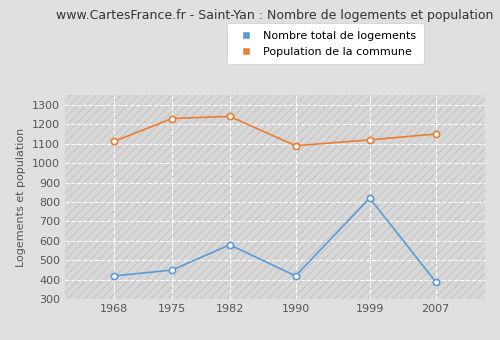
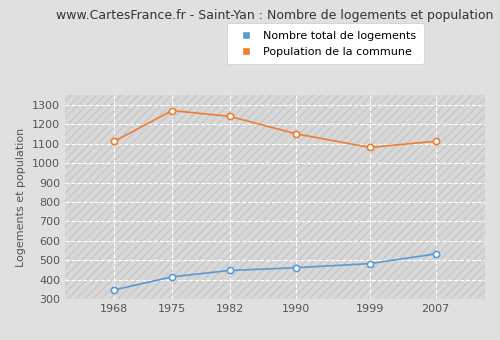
Nombre total de logements/1968: 420 -> 350
Nombre total de logements/1975: 450 -> 420
Population de la commune/1975: 1230 -> 1270
Nombre total de logements/1982: 580 -> 450
Nombre total de logements/1990: 420 -> 460
Population de la commune/1990: 1090 -> 1150
Nombre total de logements/1999: 820 -> 480
Population de la commune/1999: 1120 -> 1080
Nombre total de logements/2007: 390 -> 530
Population de la commune/2007: 1150 -> 1110
